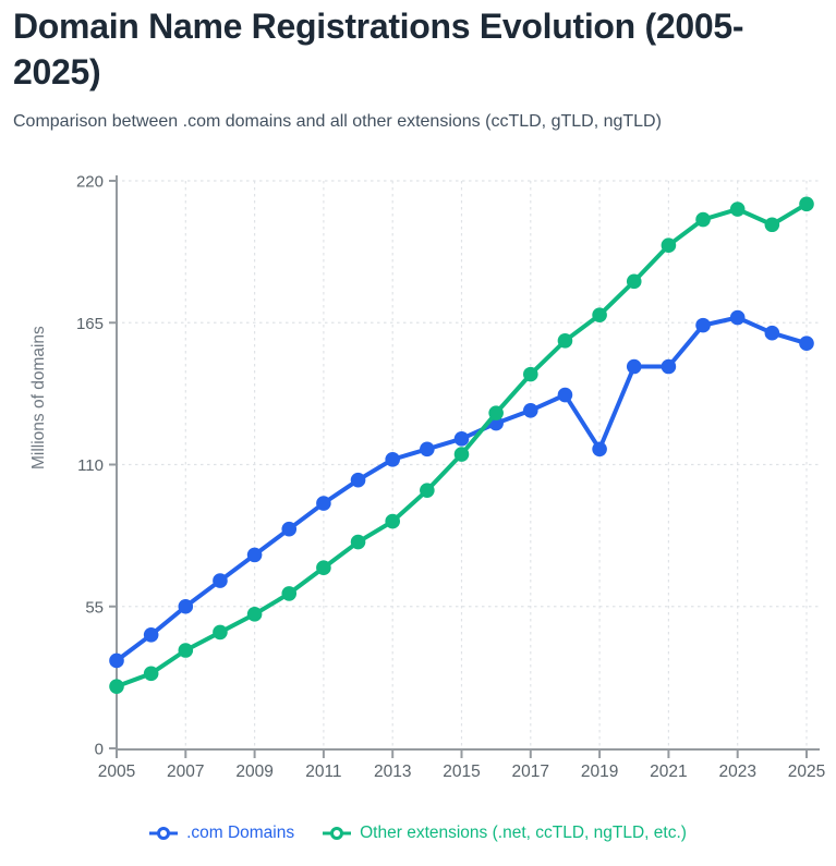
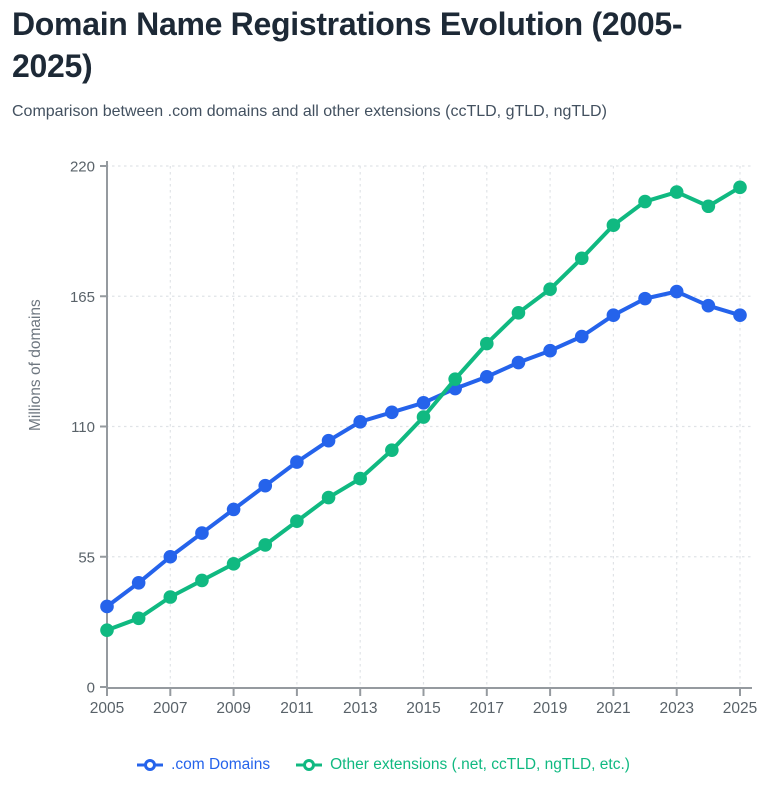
.com Domains/2019: 116 -> 142
.com Domains/2021: 148 -> 157
